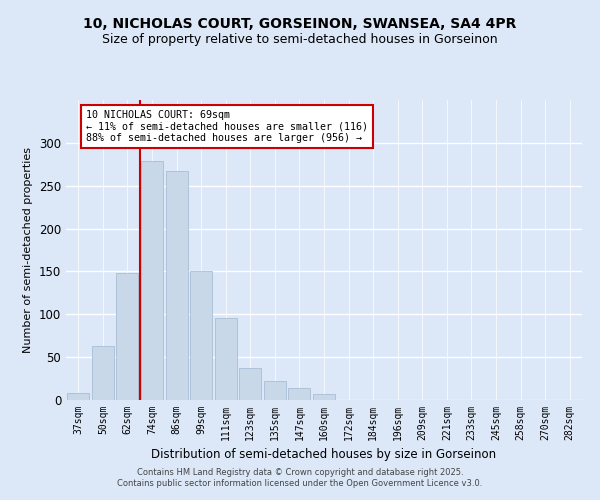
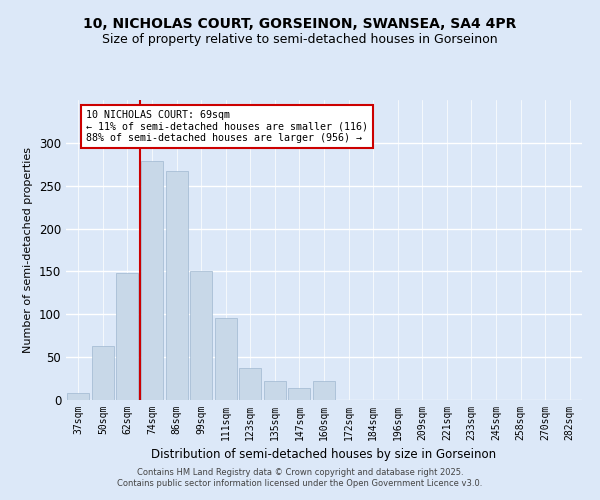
160sqm: 7 -> 22
